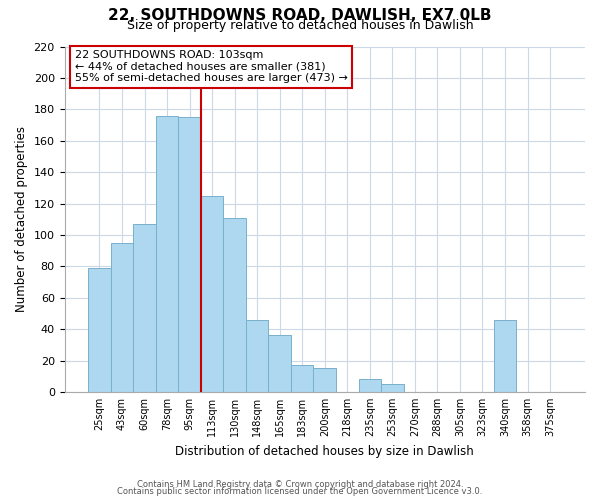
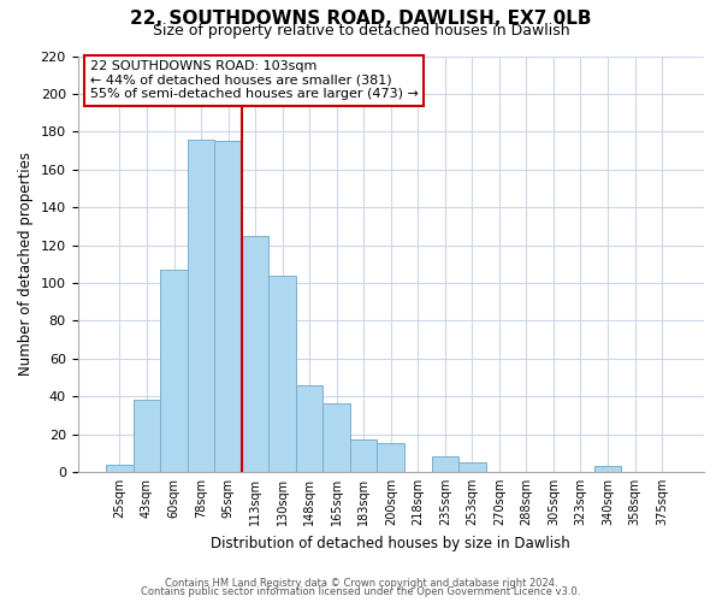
25sqm: 79 -> 4
43sqm: 95 -> 38
130sqm: 111 -> 104
340sqm: 46 -> 3
